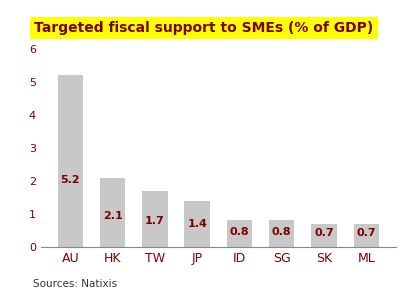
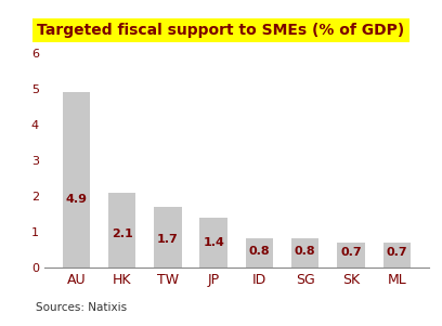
AU: 5.2 -> 4.9
